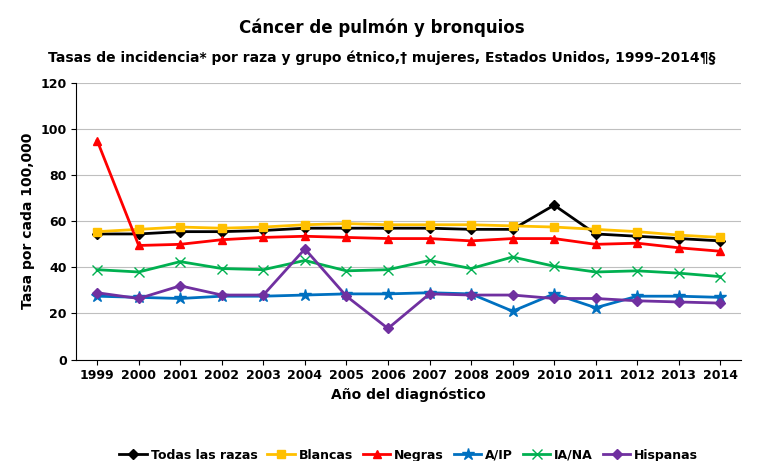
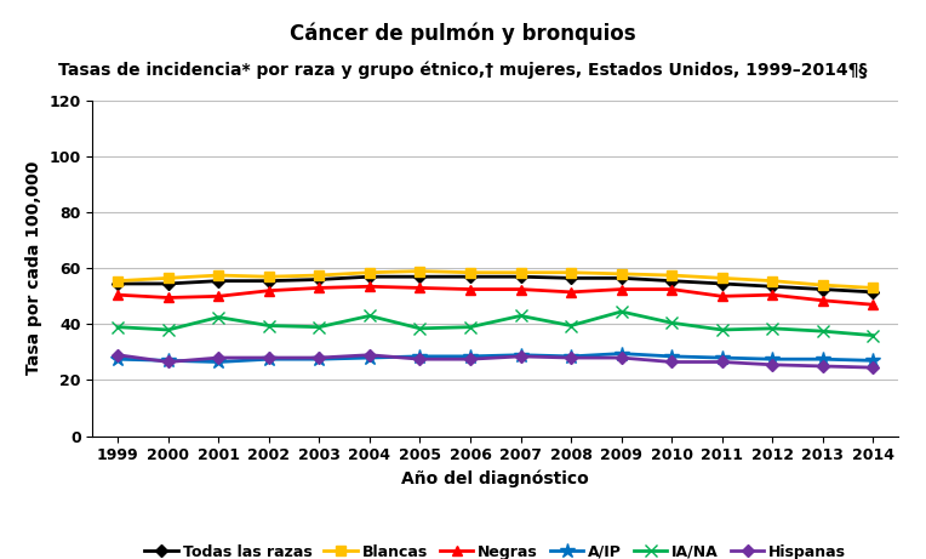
Negras/1999: 95.0 -> 50.5
Hispanas/2001: 32.0 -> 28.0
Hispanas/2004: 48.0 -> 29.0
Hispanas/2006: 13.5 -> 27.5
A/IP/2009: 21.0 -> 29.5
Todas las razas/2010: 67.0 -> 55.5
A/IP/2011: 22.5 -> 28.0
